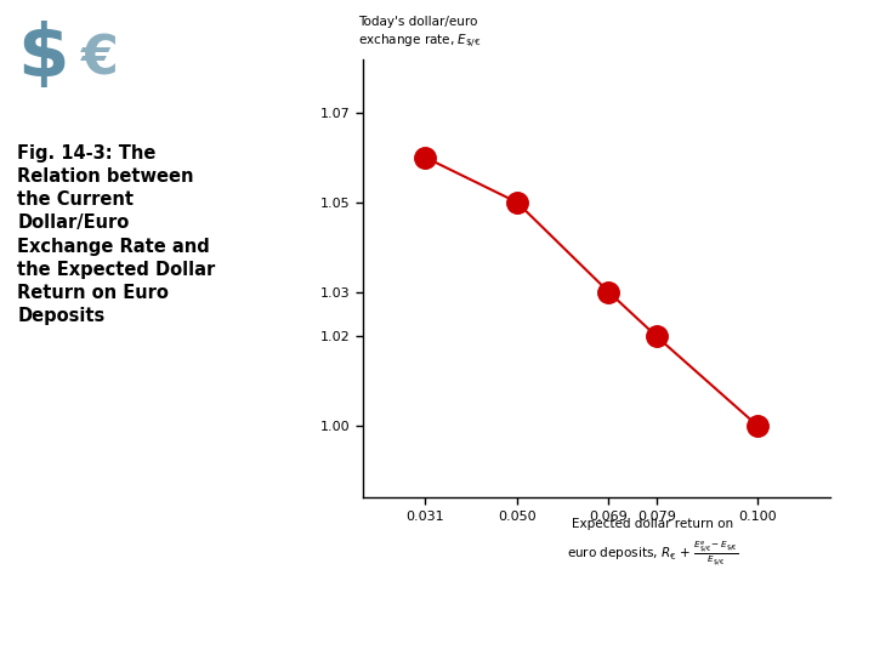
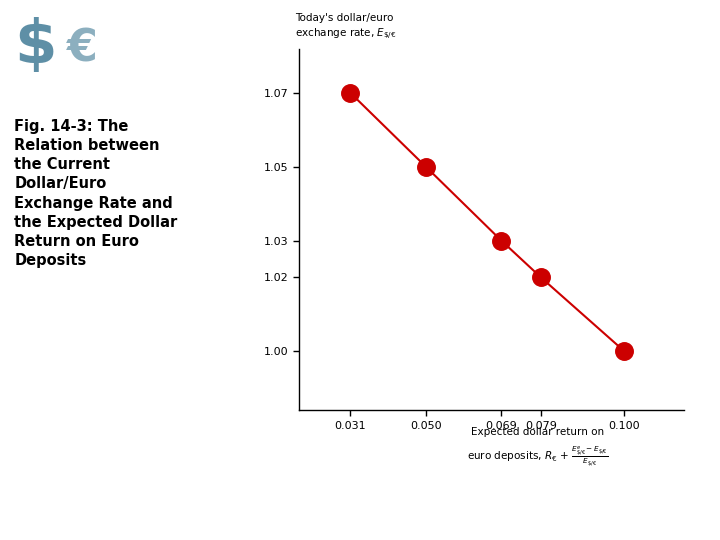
0.031: 1.06 -> 1.07
